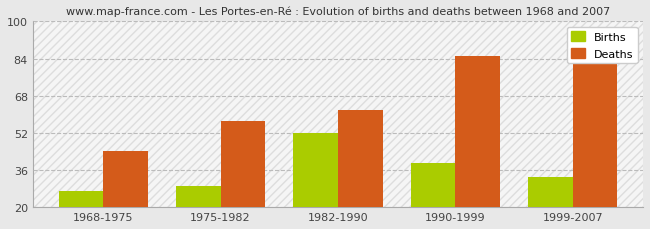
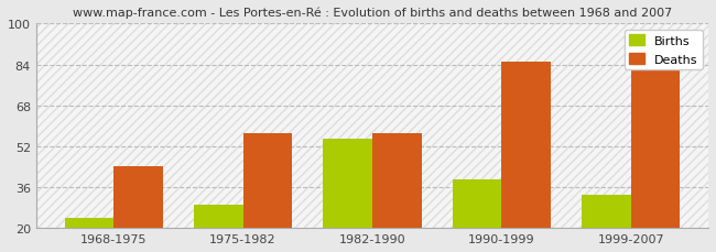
Births/1968-1975: 27 -> 24
Births/1982-1990: 52 -> 55
Deaths/1982-1990: 62 -> 57
